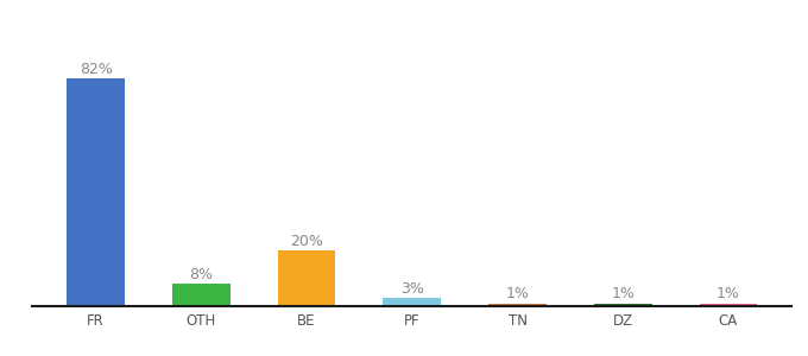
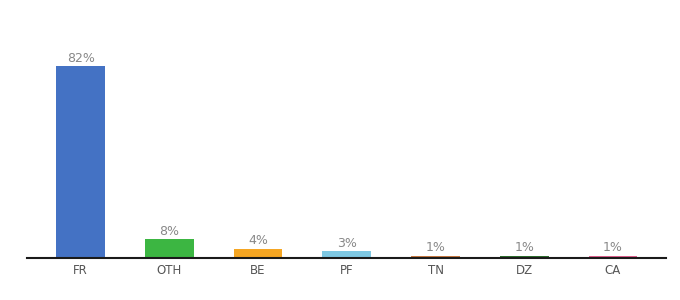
BE: 20% -> 4%
